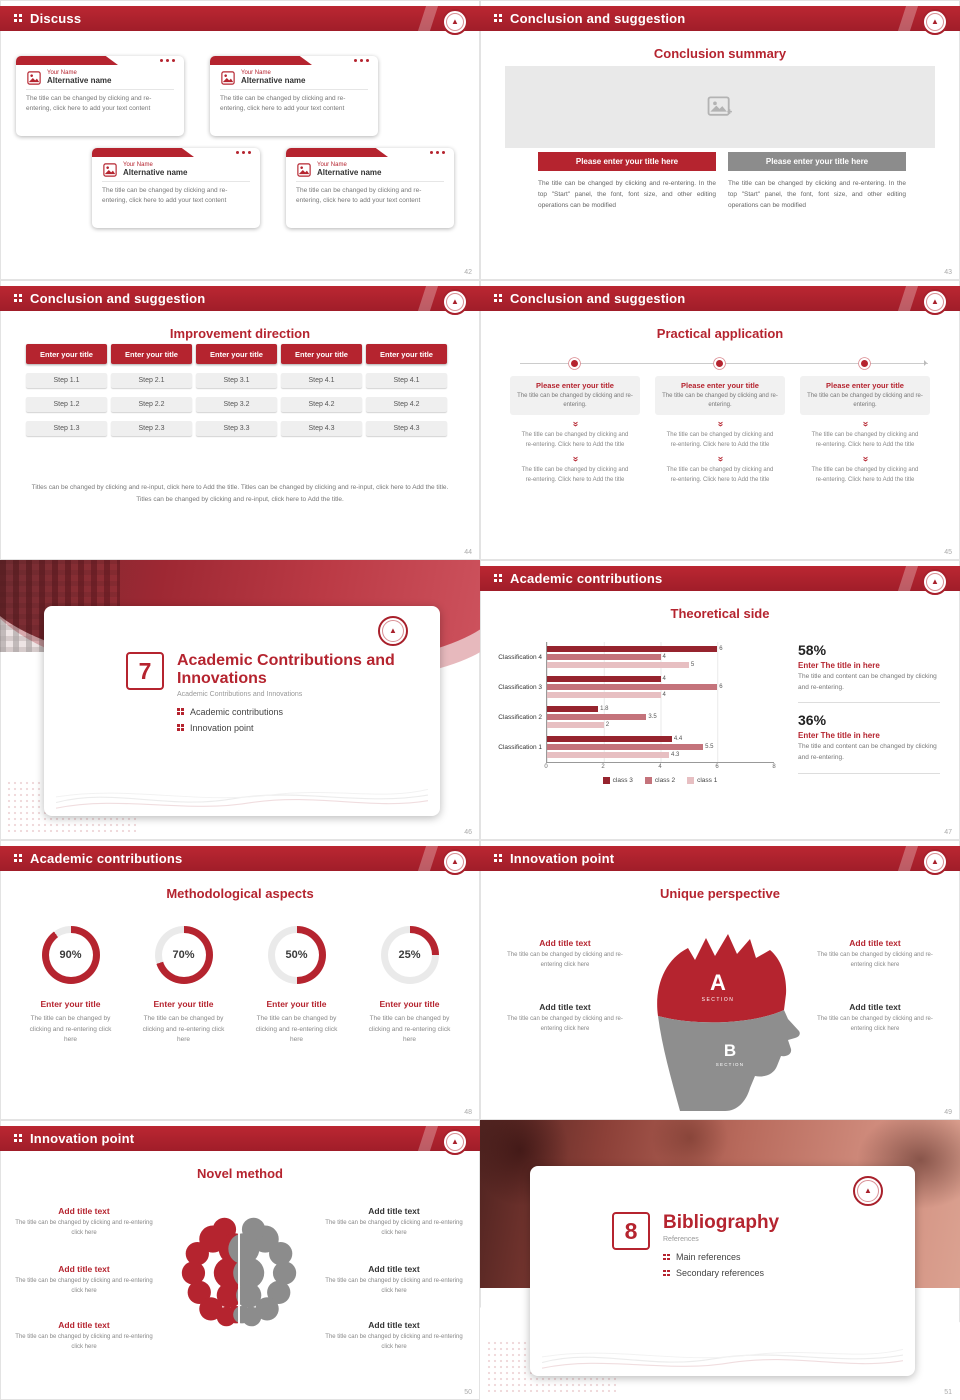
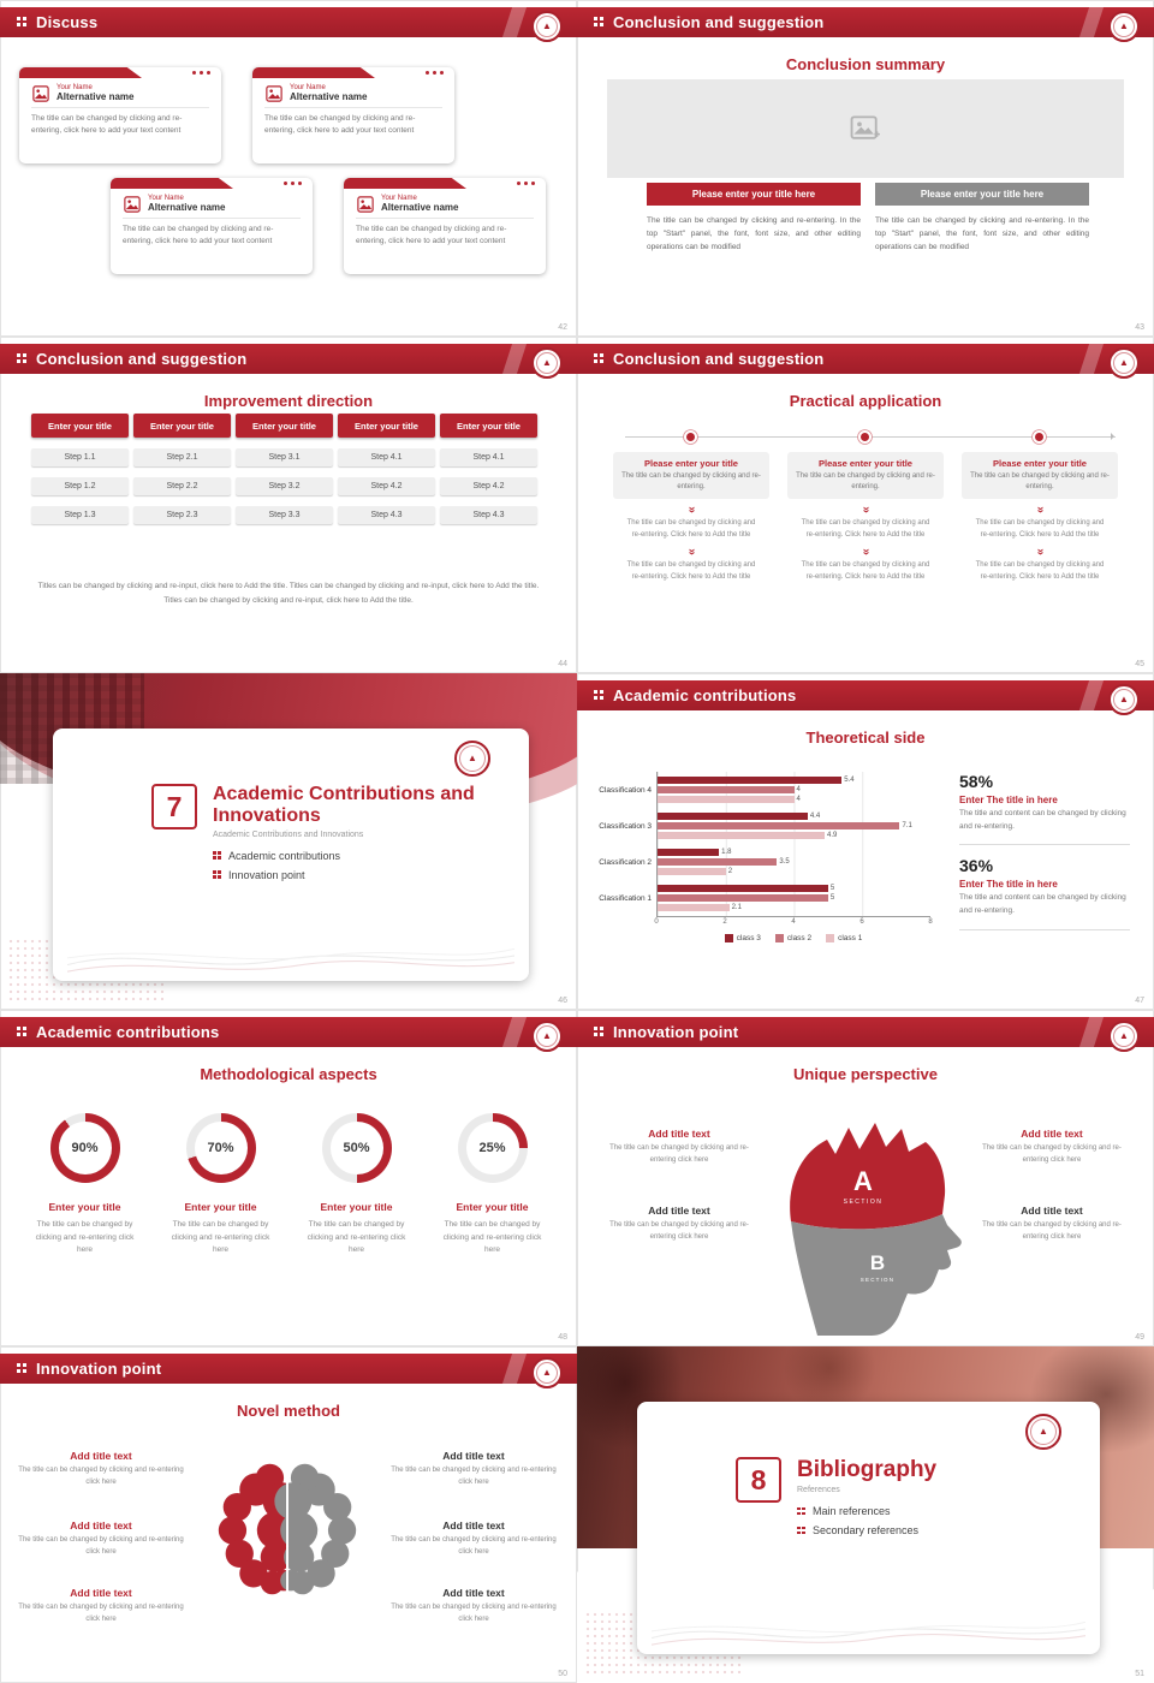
class 3/Classification 4: 6 -> 5.4
class 1/Classification 4: 5 -> 4
class 3/Classification 3: 4 -> 4.4
class 2/Classification 3: 6 -> 7.1
class 1/Classification 3: 4 -> 4.9
class 3/Classification 1: 4.4 -> 5
class 2/Classification 1: 5.5 -> 5
class 1/Classification 1: 4.3 -> 2.1
